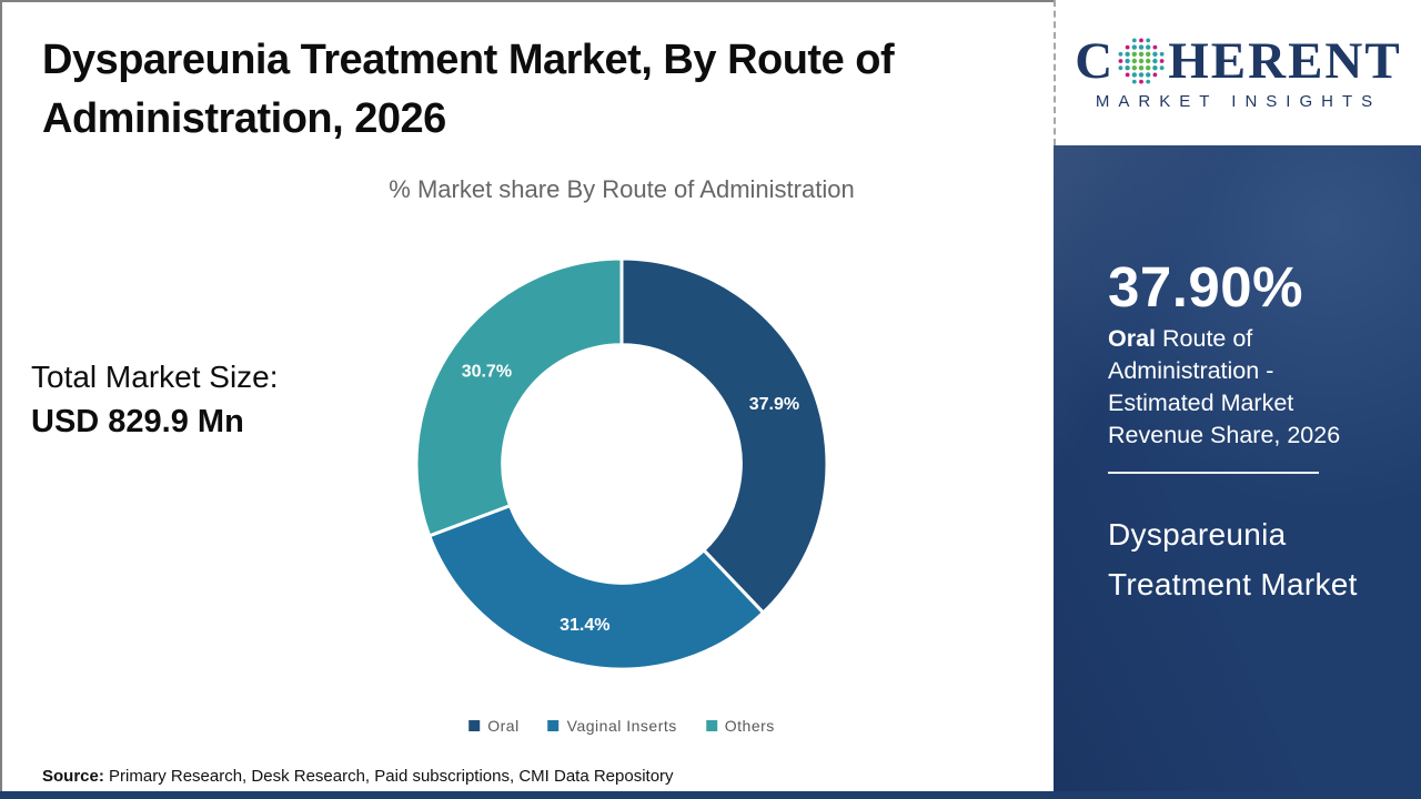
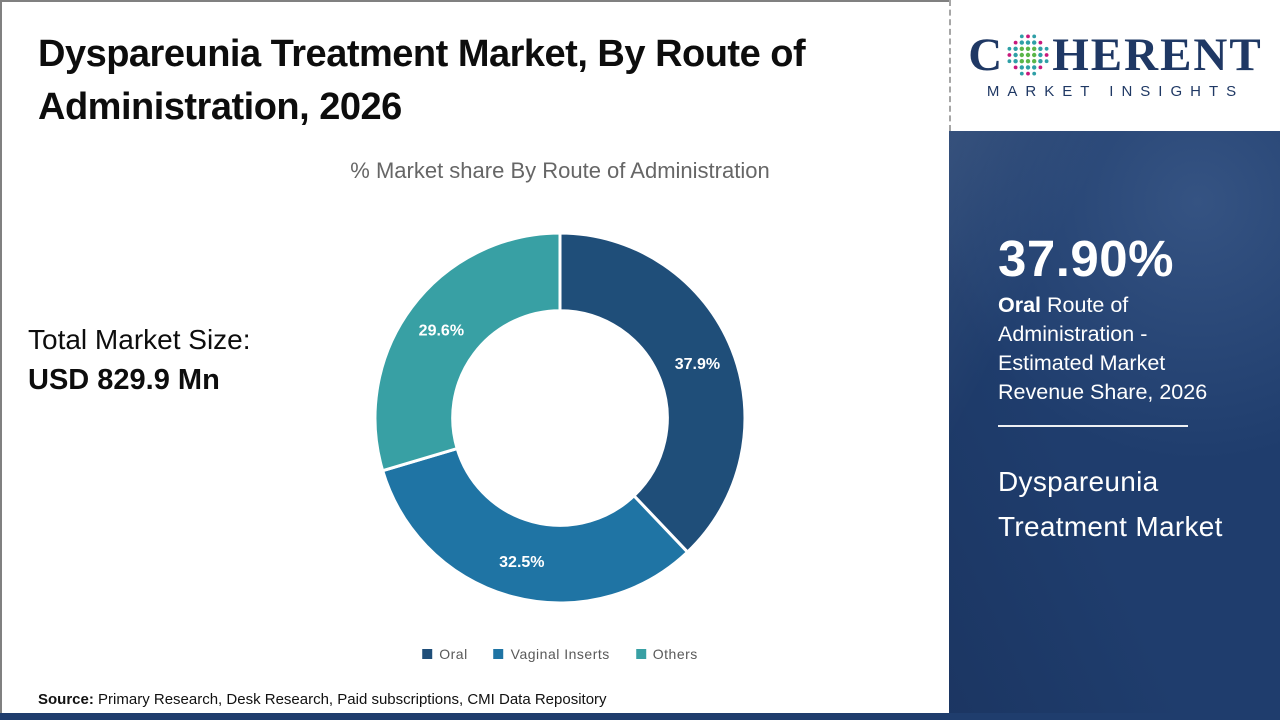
Vaginal Inserts: 31.4% -> 32.5%
Others: 30.7% -> 29.6%
